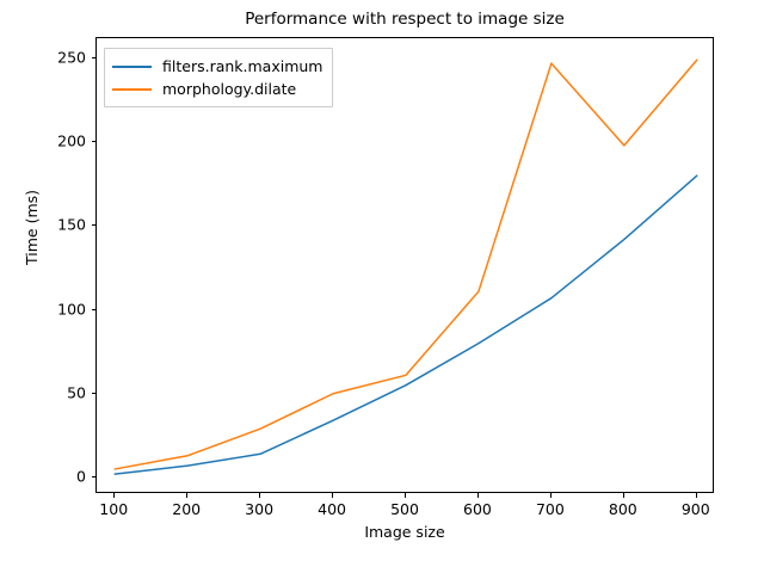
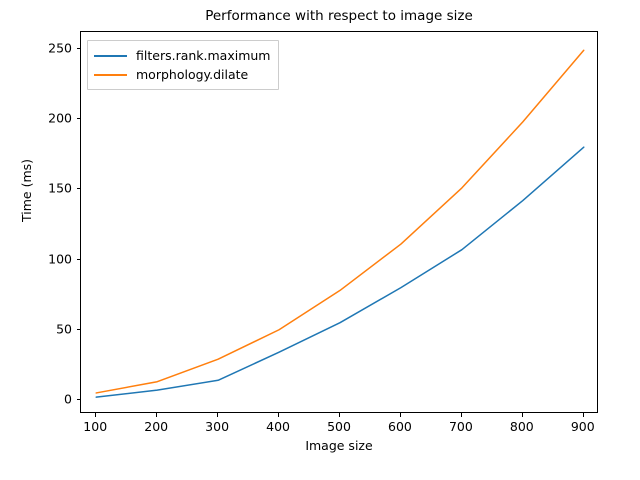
morphology.dilate/500: 61 -> 78
morphology.dilate/700: 247 -> 151
